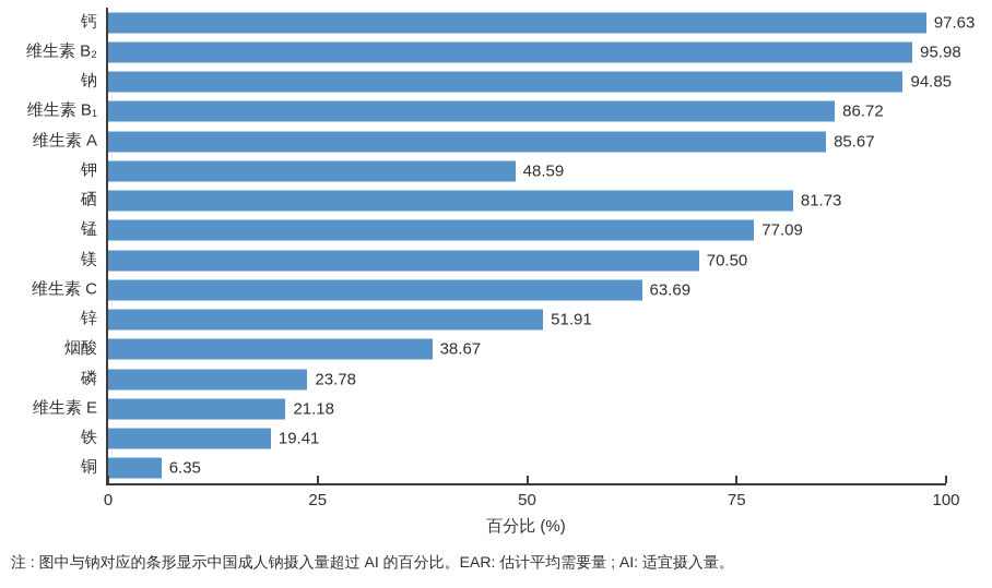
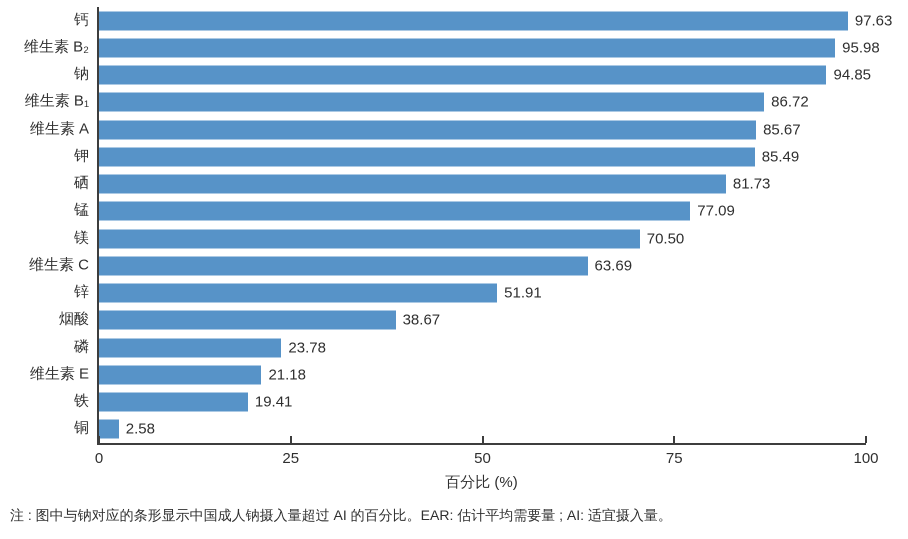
钾: 48.59 -> 85.49
铜: 6.35 -> 2.58
